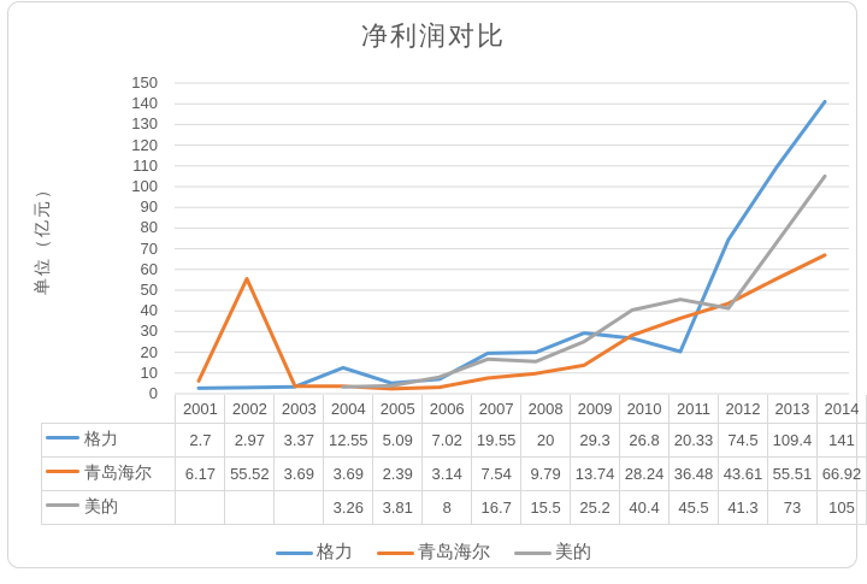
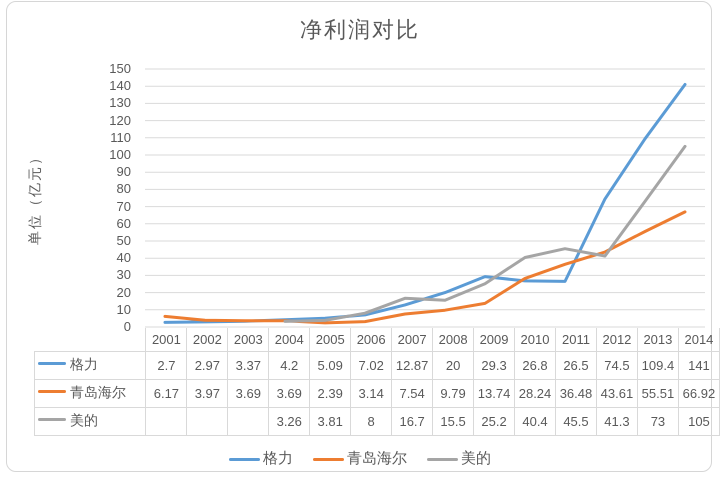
青岛海尔/2002: 55.52 -> 3.97
格力/2004: 12.55 -> 4.2
格力/2007: 19.55 -> 12.87
格力/2011: 20.33 -> 26.5
